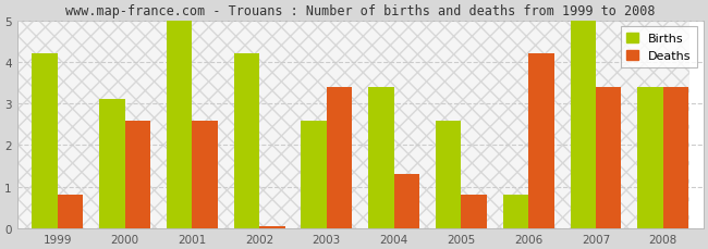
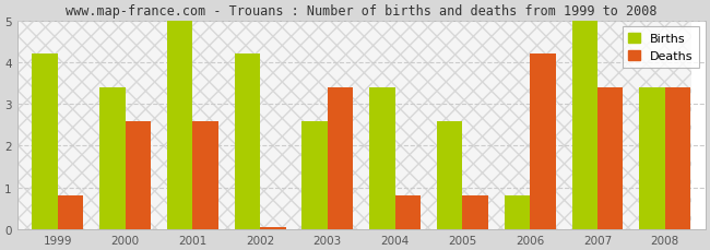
Births/2000: 3.1 -> 3.4
Deaths/2004: 1.30 -> 0.80
